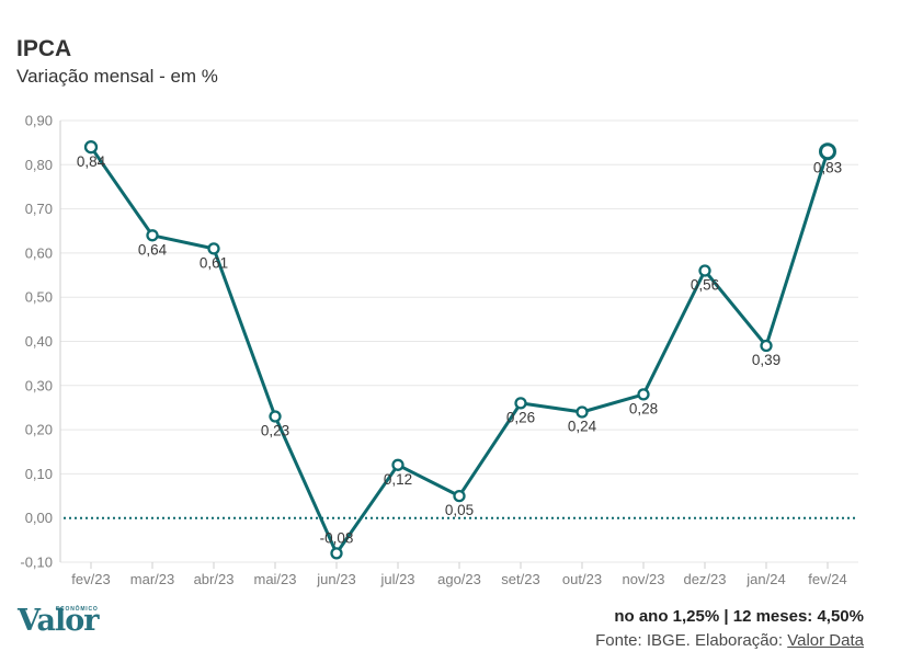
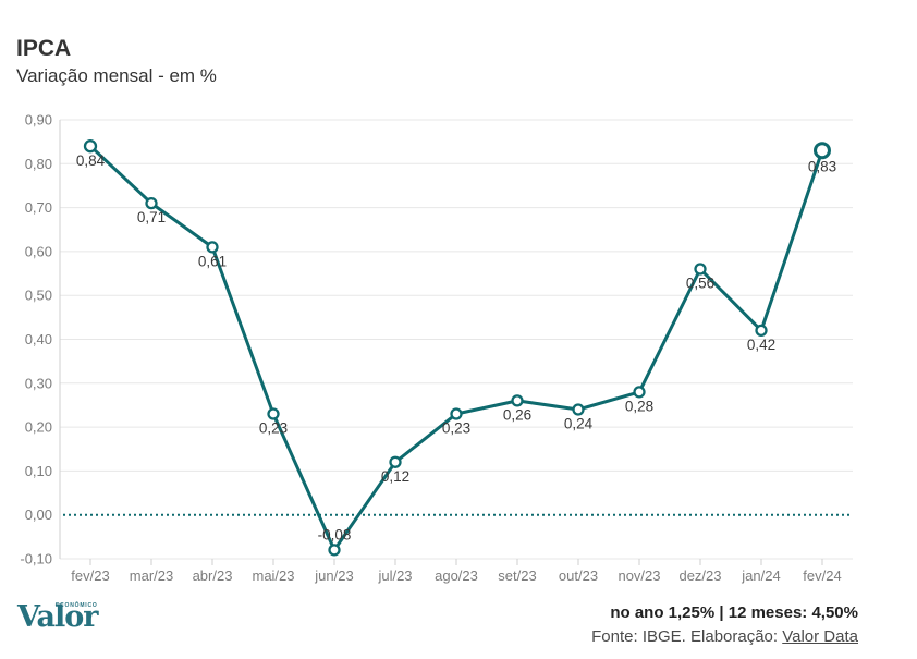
mar/23: 0,64 -> 0,71
ago/23: 0,05 -> 0,23
jan/24: 0,39 -> 0,42
